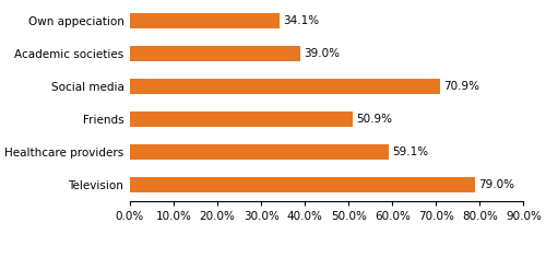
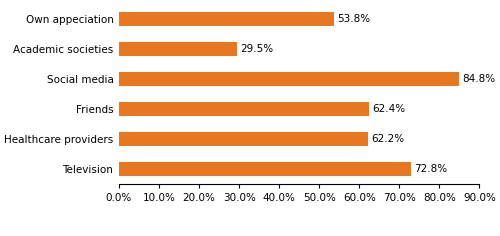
Own appeciation: 34.1% -> 53.8%
Academic societies: 39.0% -> 29.5%
Social media: 70.9% -> 84.8%
Friends: 50.9% -> 62.4%
Healthcare providers: 59.1% -> 62.2%
Television: 79.0% -> 72.8%
